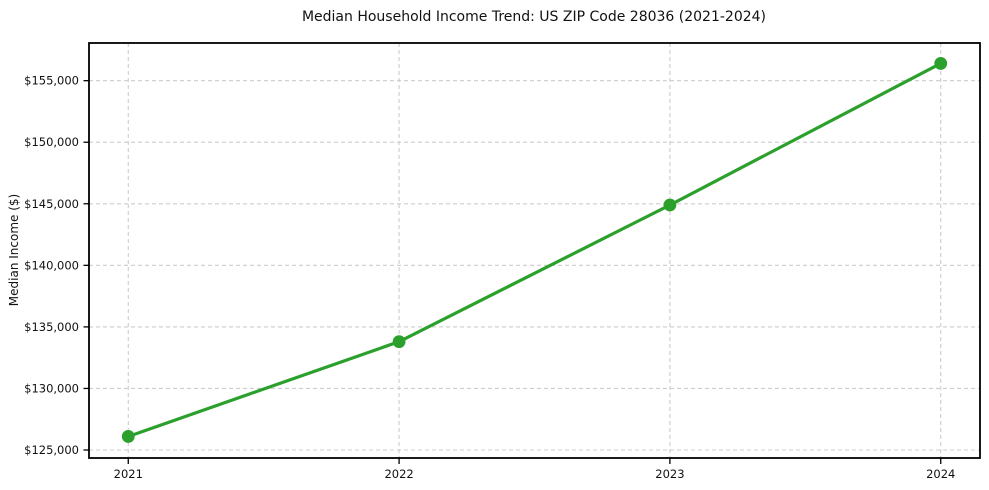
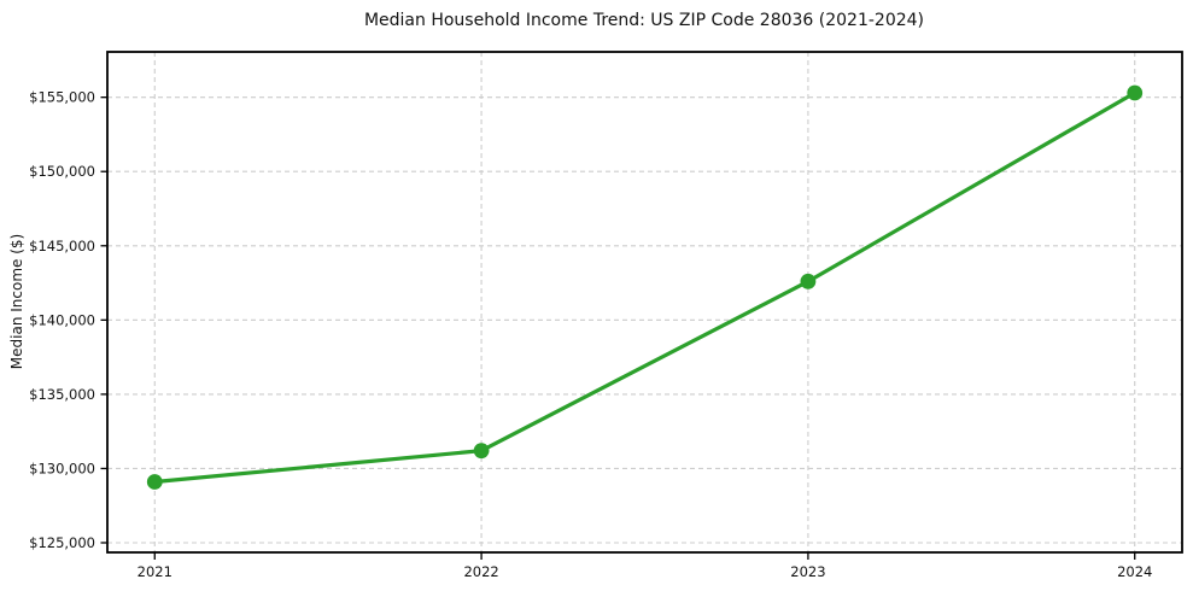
2021: $126100 -> $129100
2022: $133800 -> $131200
2023: $144900 -> $142600
2024: $156400 -> $155300
